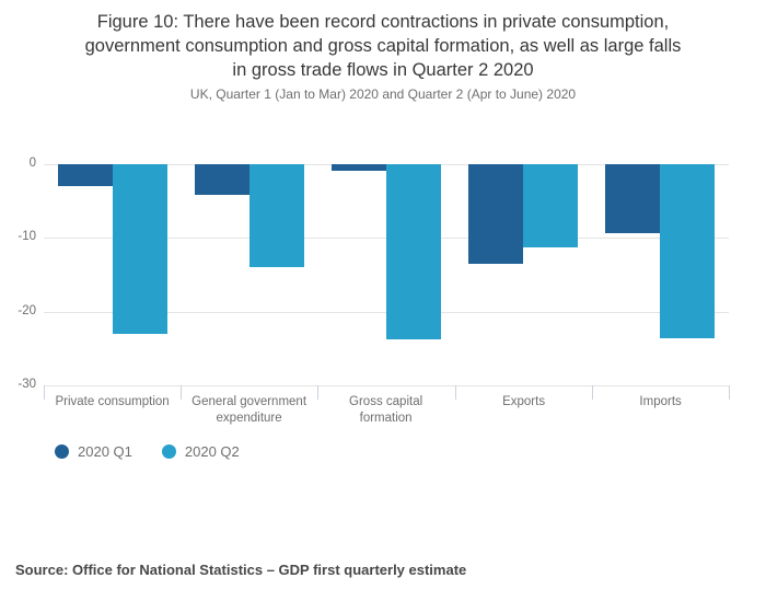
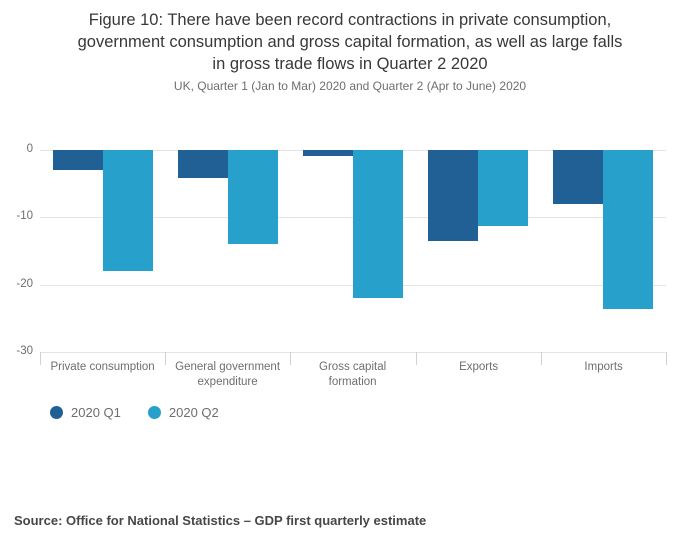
2020 Q2/Private consumption: -23 -> -18
2020 Q2/Gross capital formation: -24 -> -22
2020 Q1/Imports: -9 -> -8
